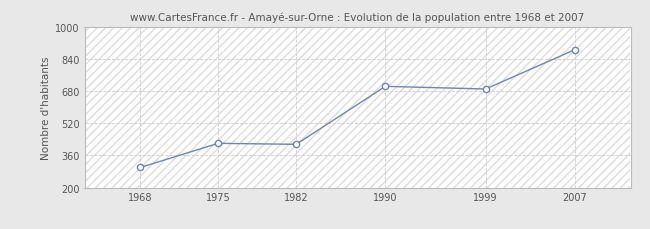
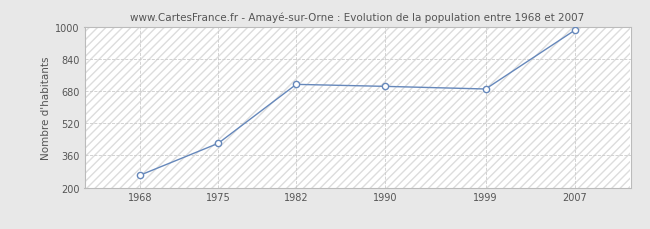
1968: 300 -> 262
1982: 415 -> 713
2007: 885 -> 982
